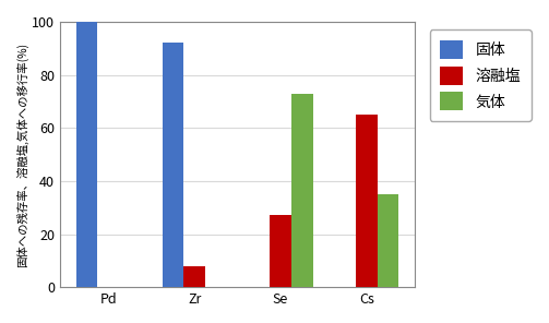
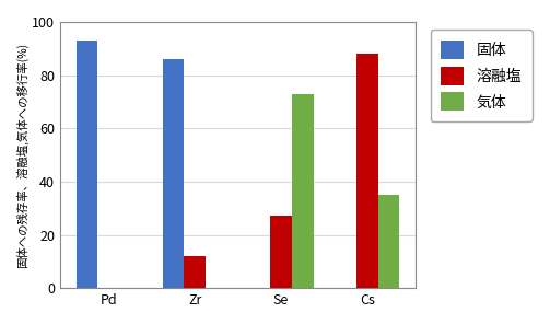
固体/Pd: 100 -> 93
固体/Zr: 92 -> 86
溶融塩/Zr: 8 -> 12
溶融塩/Cs: 65 -> 88
